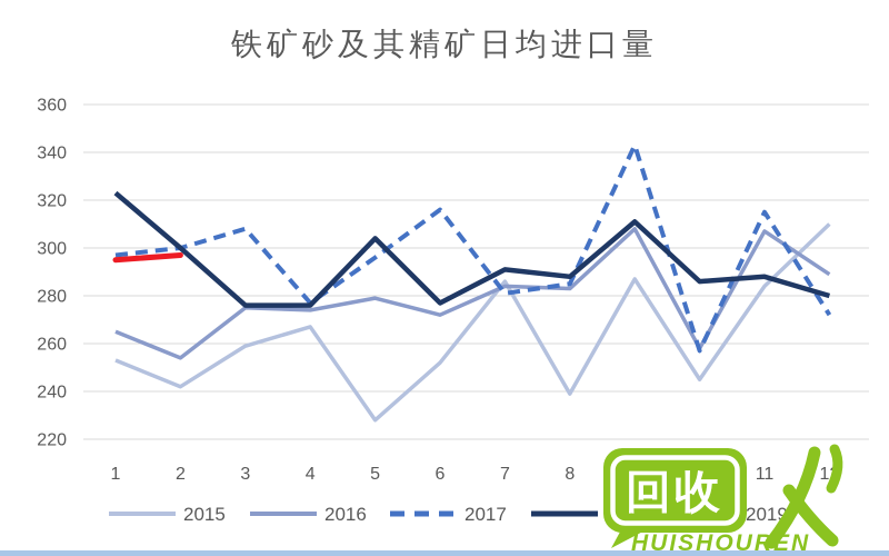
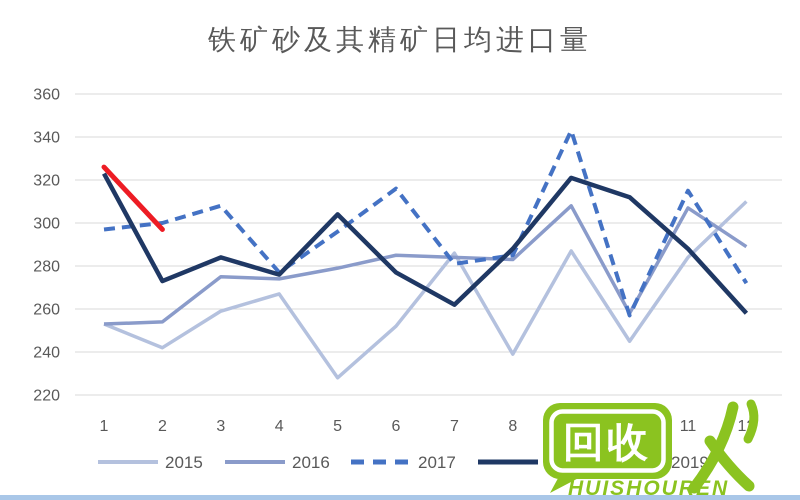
2016/1: 265 -> 253
2019/1: 295 -> 326
2018/2: 300 -> 273
2018/3: 276 -> 284
2016/6: 272 -> 285
2018/7: 291 -> 262
2018/9: 311 -> 321
2018/10: 286 -> 312
2018/12: 280 -> 258
